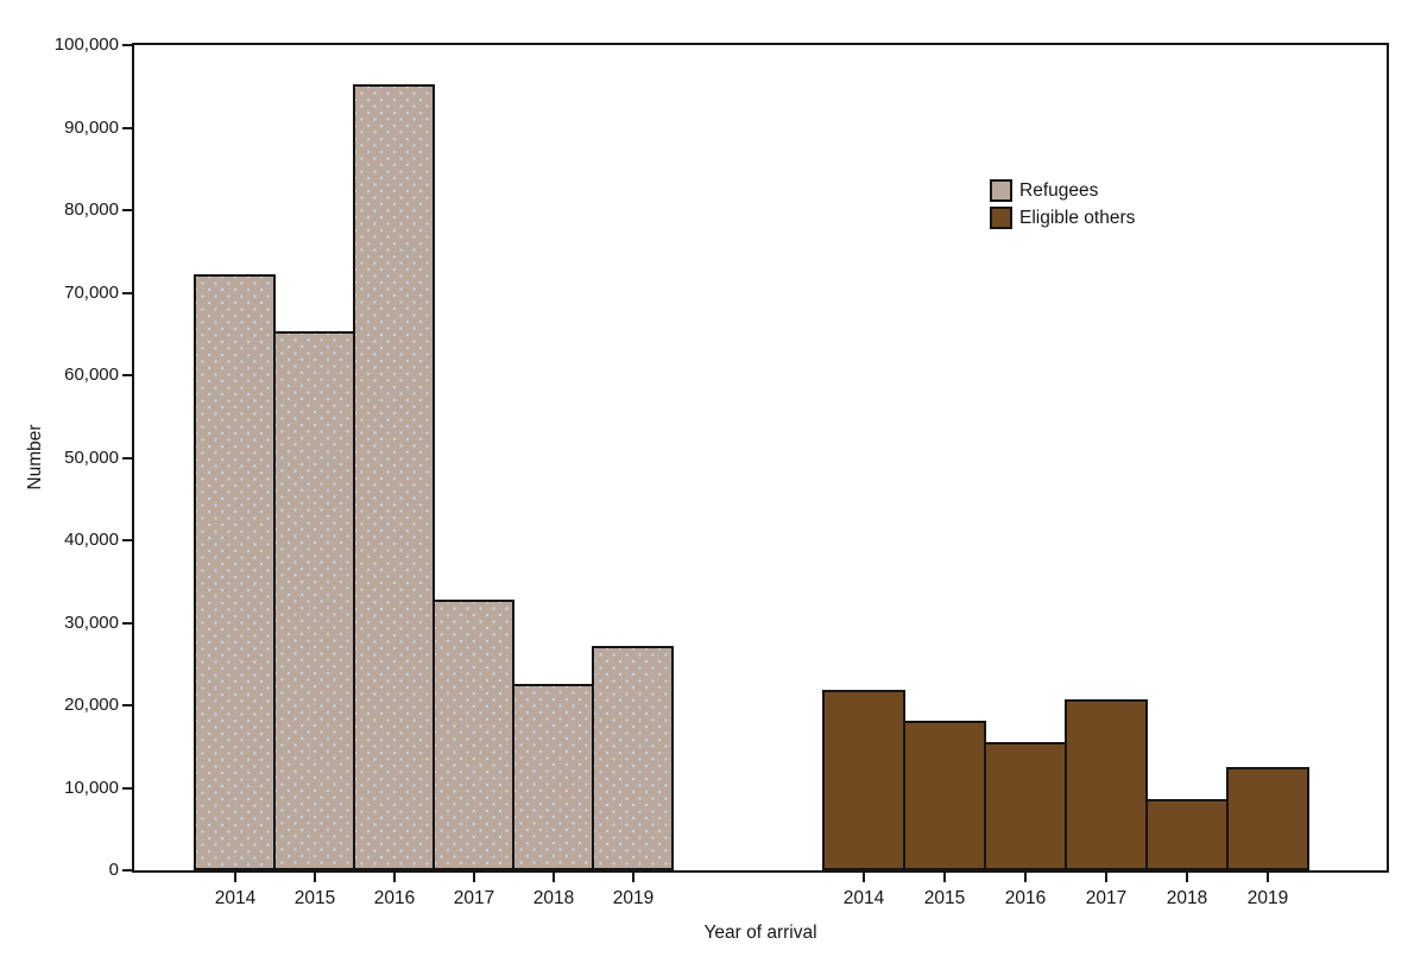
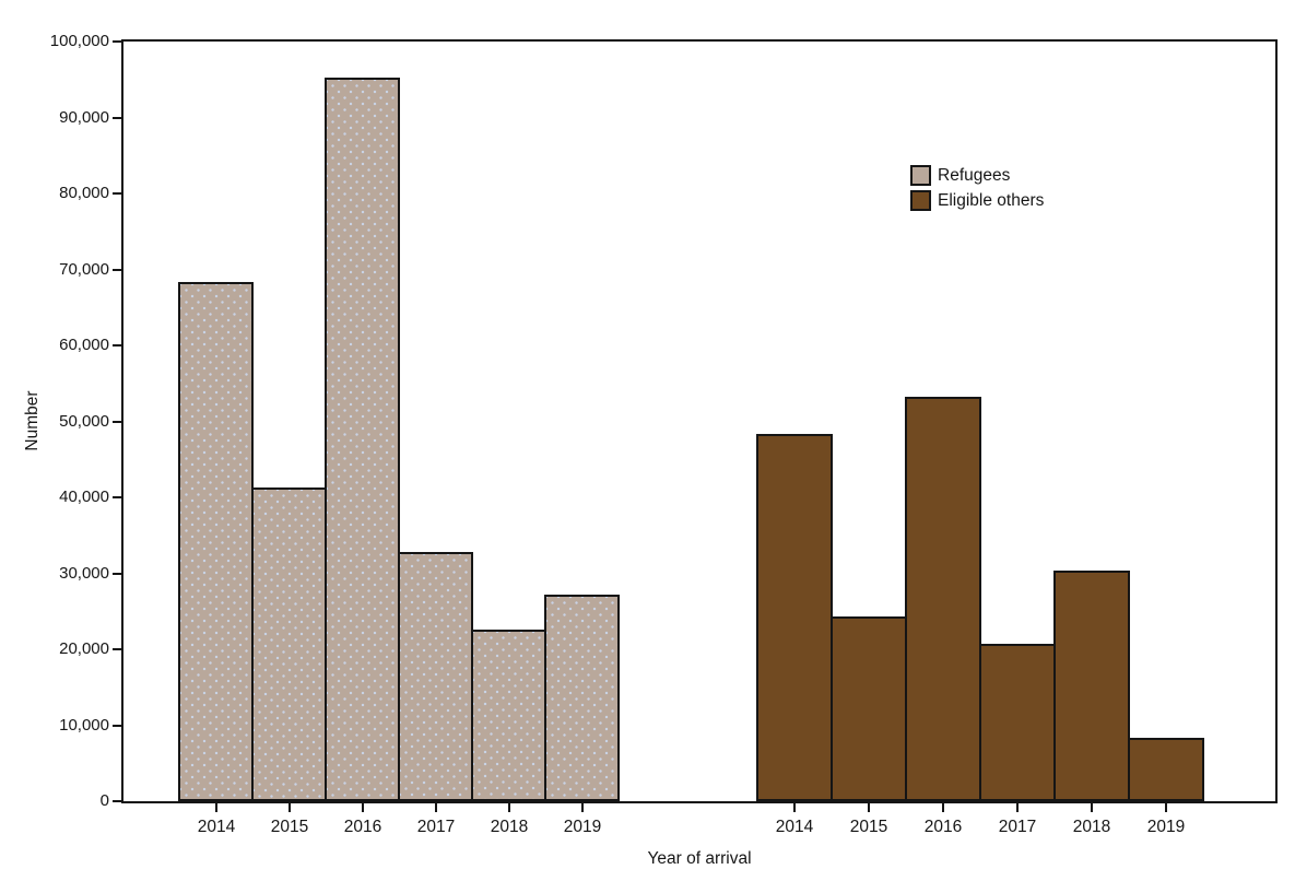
Refugees/2014: 72000 -> 68000
Eligible others/2014: 22000 -> 48000
Refugees/2015: 65000 -> 41000
Eligible others/2015: 18000 -> 24000
Eligible others/2016: 15000 -> 53000
Eligible others/2018: 8000 -> 30000
Eligible others/2019: 12000 -> 8000
